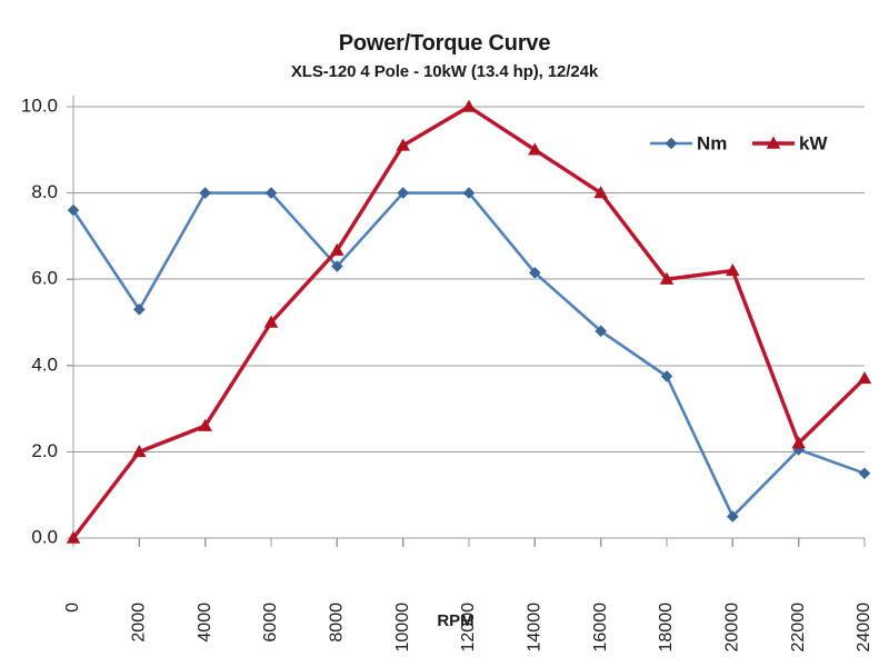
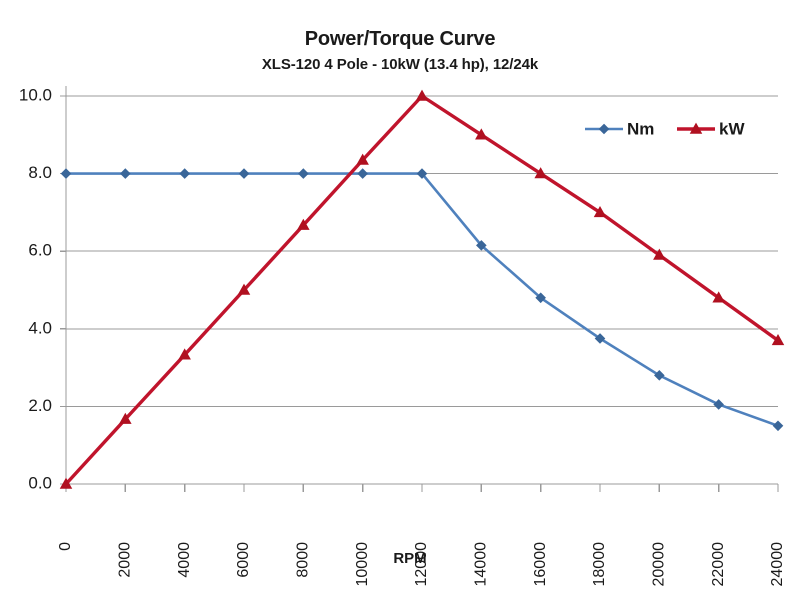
Nm/0: 7.6 -> 8.0
Nm/2000: 5.3 -> 8.0
kW/2000: 2.0 -> 1.7
kW/4000: 2.6 -> 3.3
Nm/8000: 6.3 -> 8.0
kW/10000: 9.1 -> 8.3
kW/18000: 6.0 -> 7.0
Nm/20000: 0.5 -> 2.8
kW/20000: 6.2 -> 5.9
kW/22000: 2.2 -> 4.8
